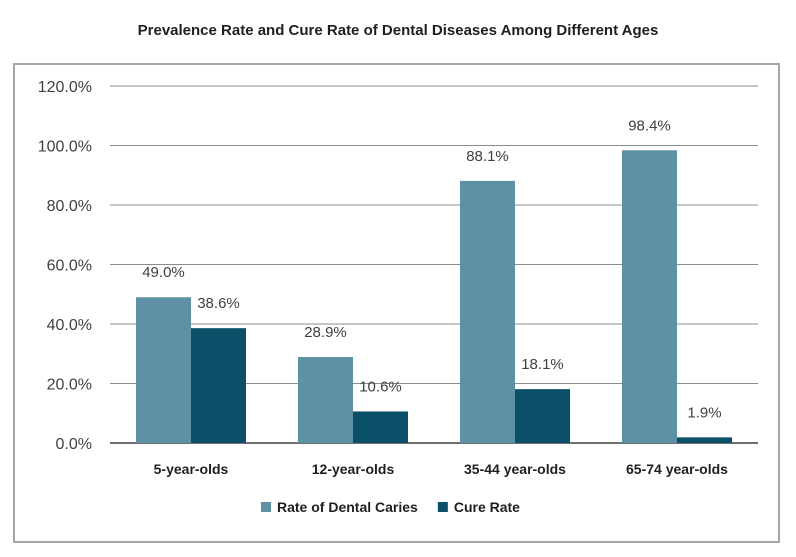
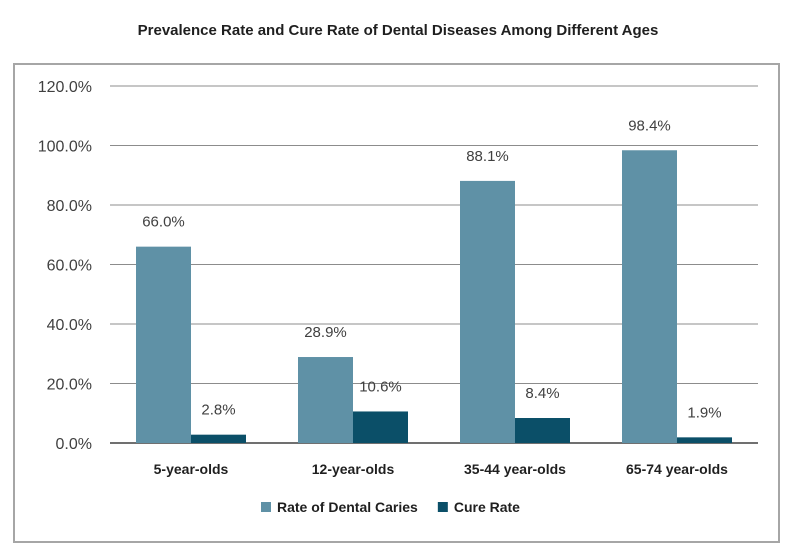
Rate of Dental Caries/5-year-olds: 49.0% -> 66.0%
Cure Rate/5-year-olds: 38.6% -> 2.8%
Cure Rate/35-44 year-olds: 18.1% -> 8.4%
